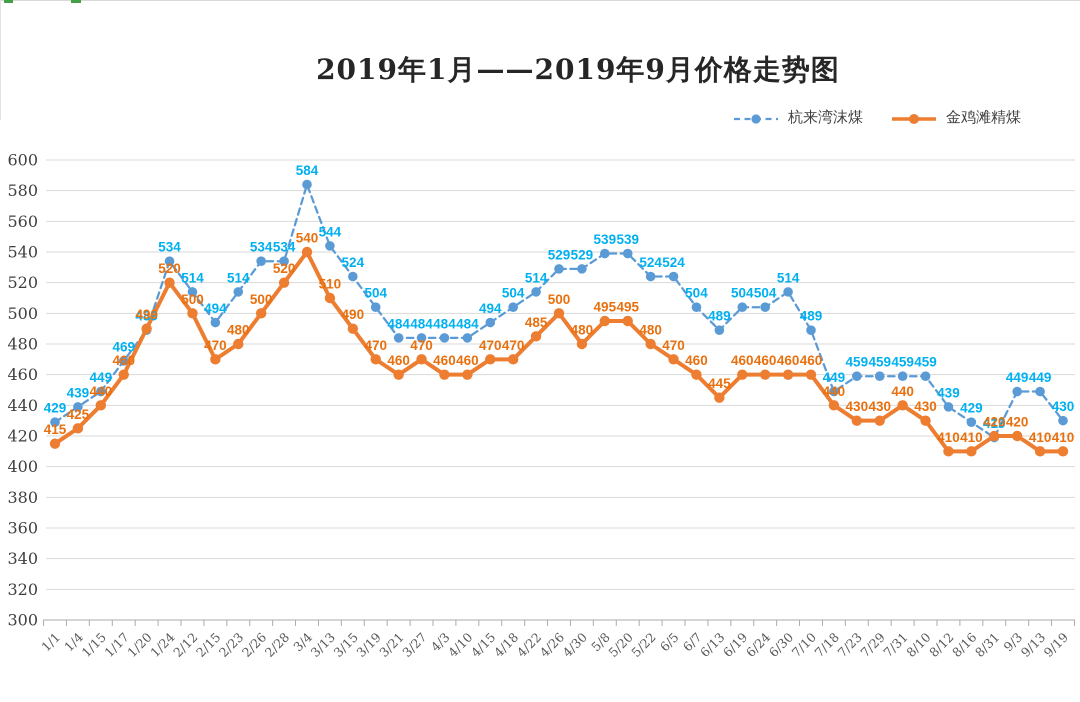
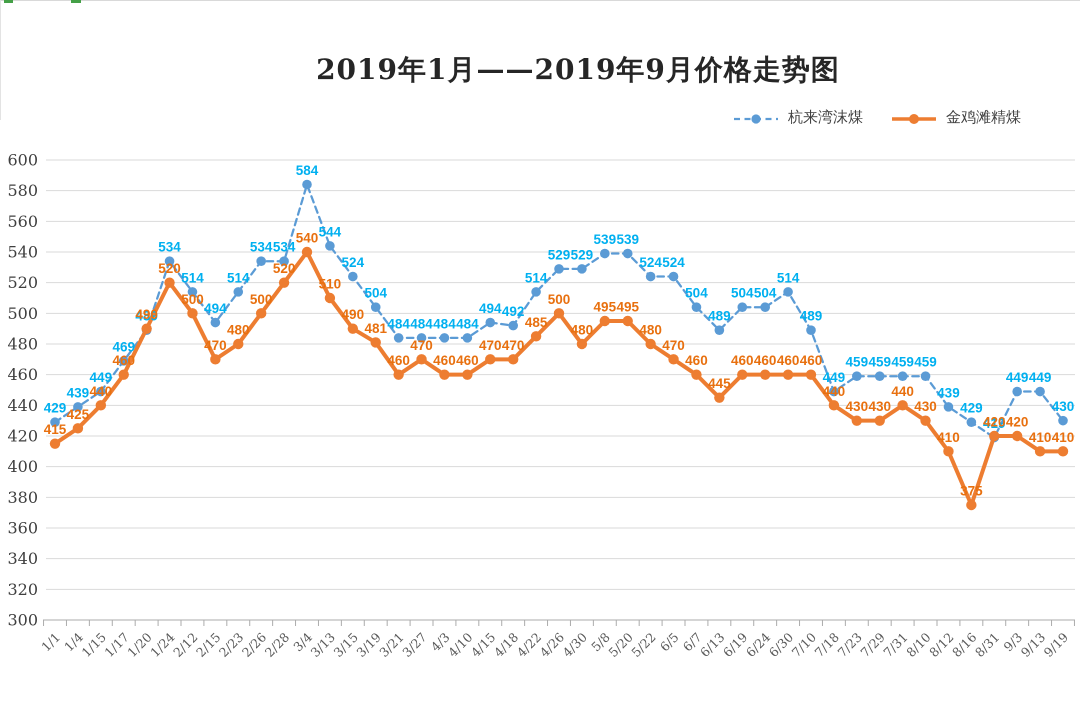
金鸡滩精煤/3/19: 470 -> 481
杭来湾沫煤/4/18: 504 -> 492
金鸡滩精煤/8/16: 410 -> 375
